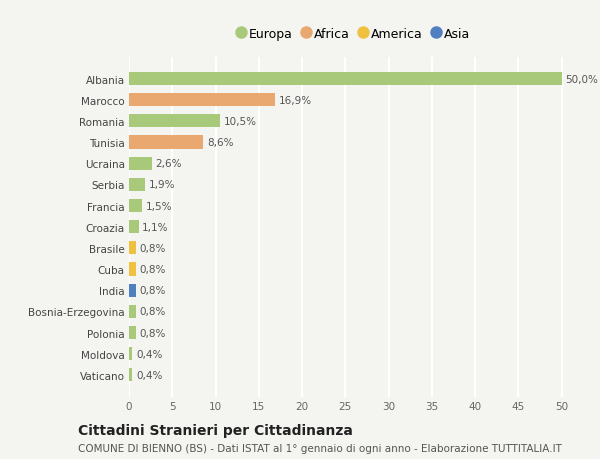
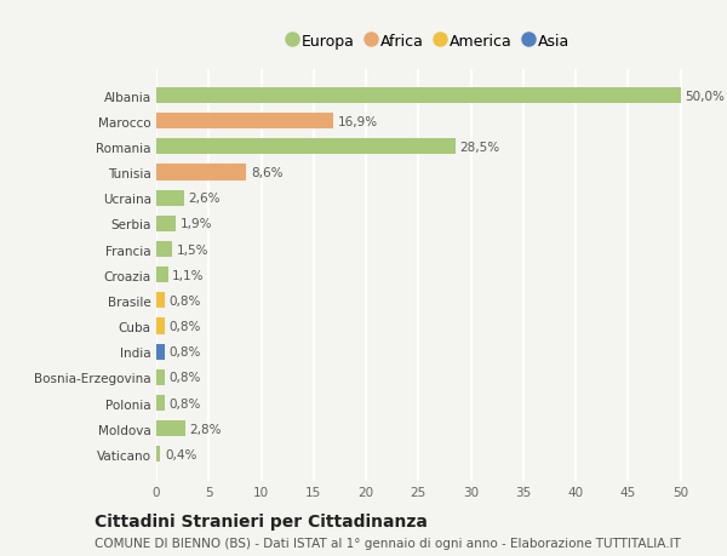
Romania: 10,5% -> 28,5%
Moldova: 0,4% -> 2,8%
